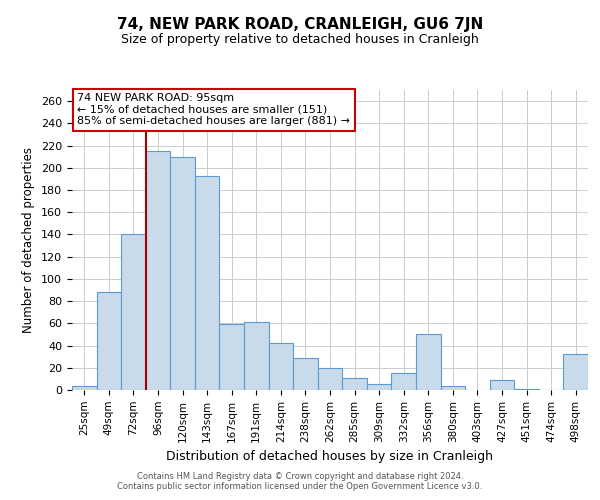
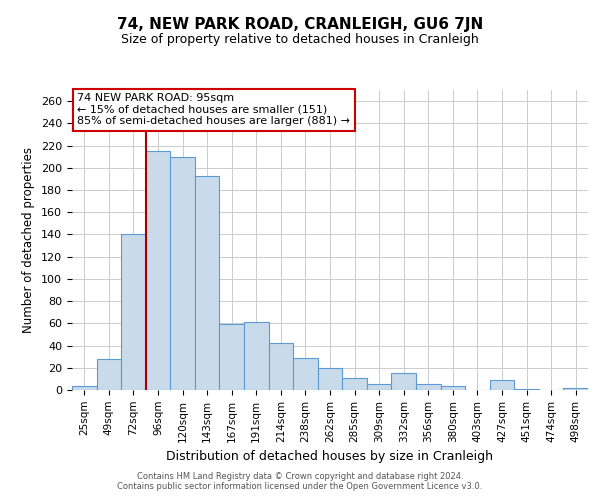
49sqm: 88 -> 28
356sqm: 50 -> 5
498sqm: 32 -> 2
